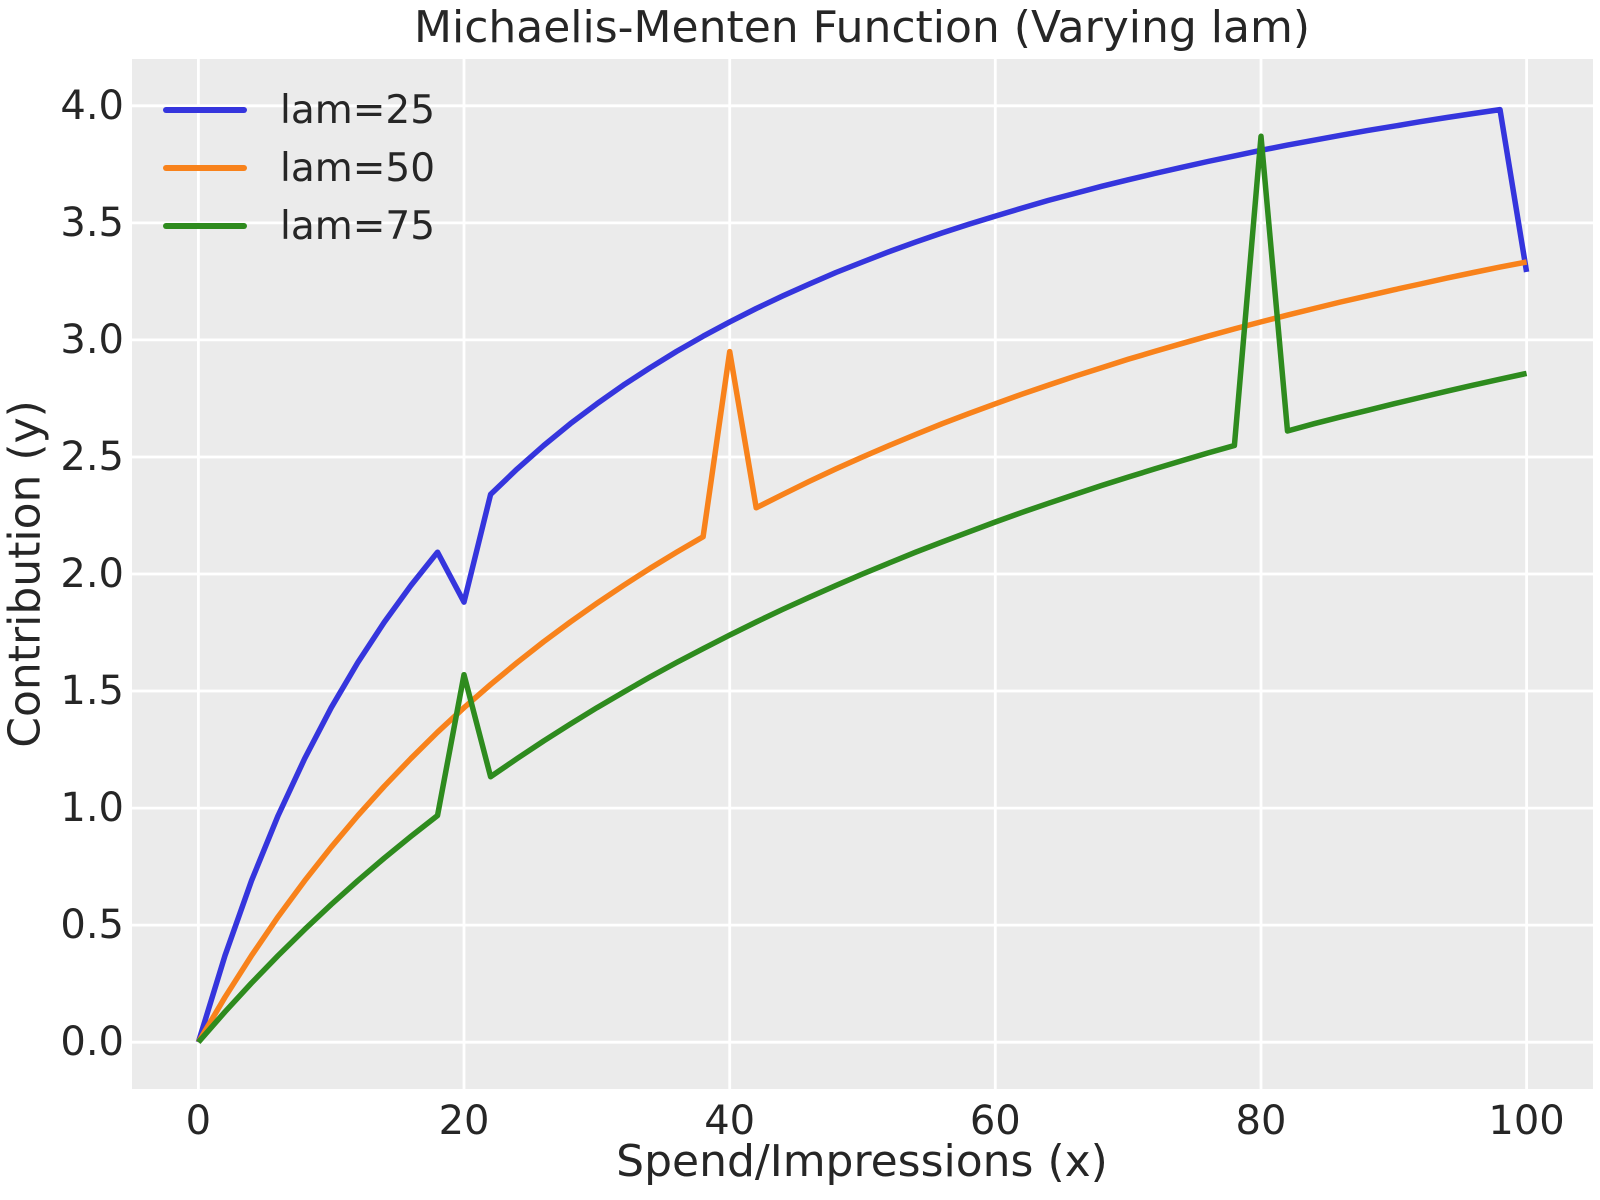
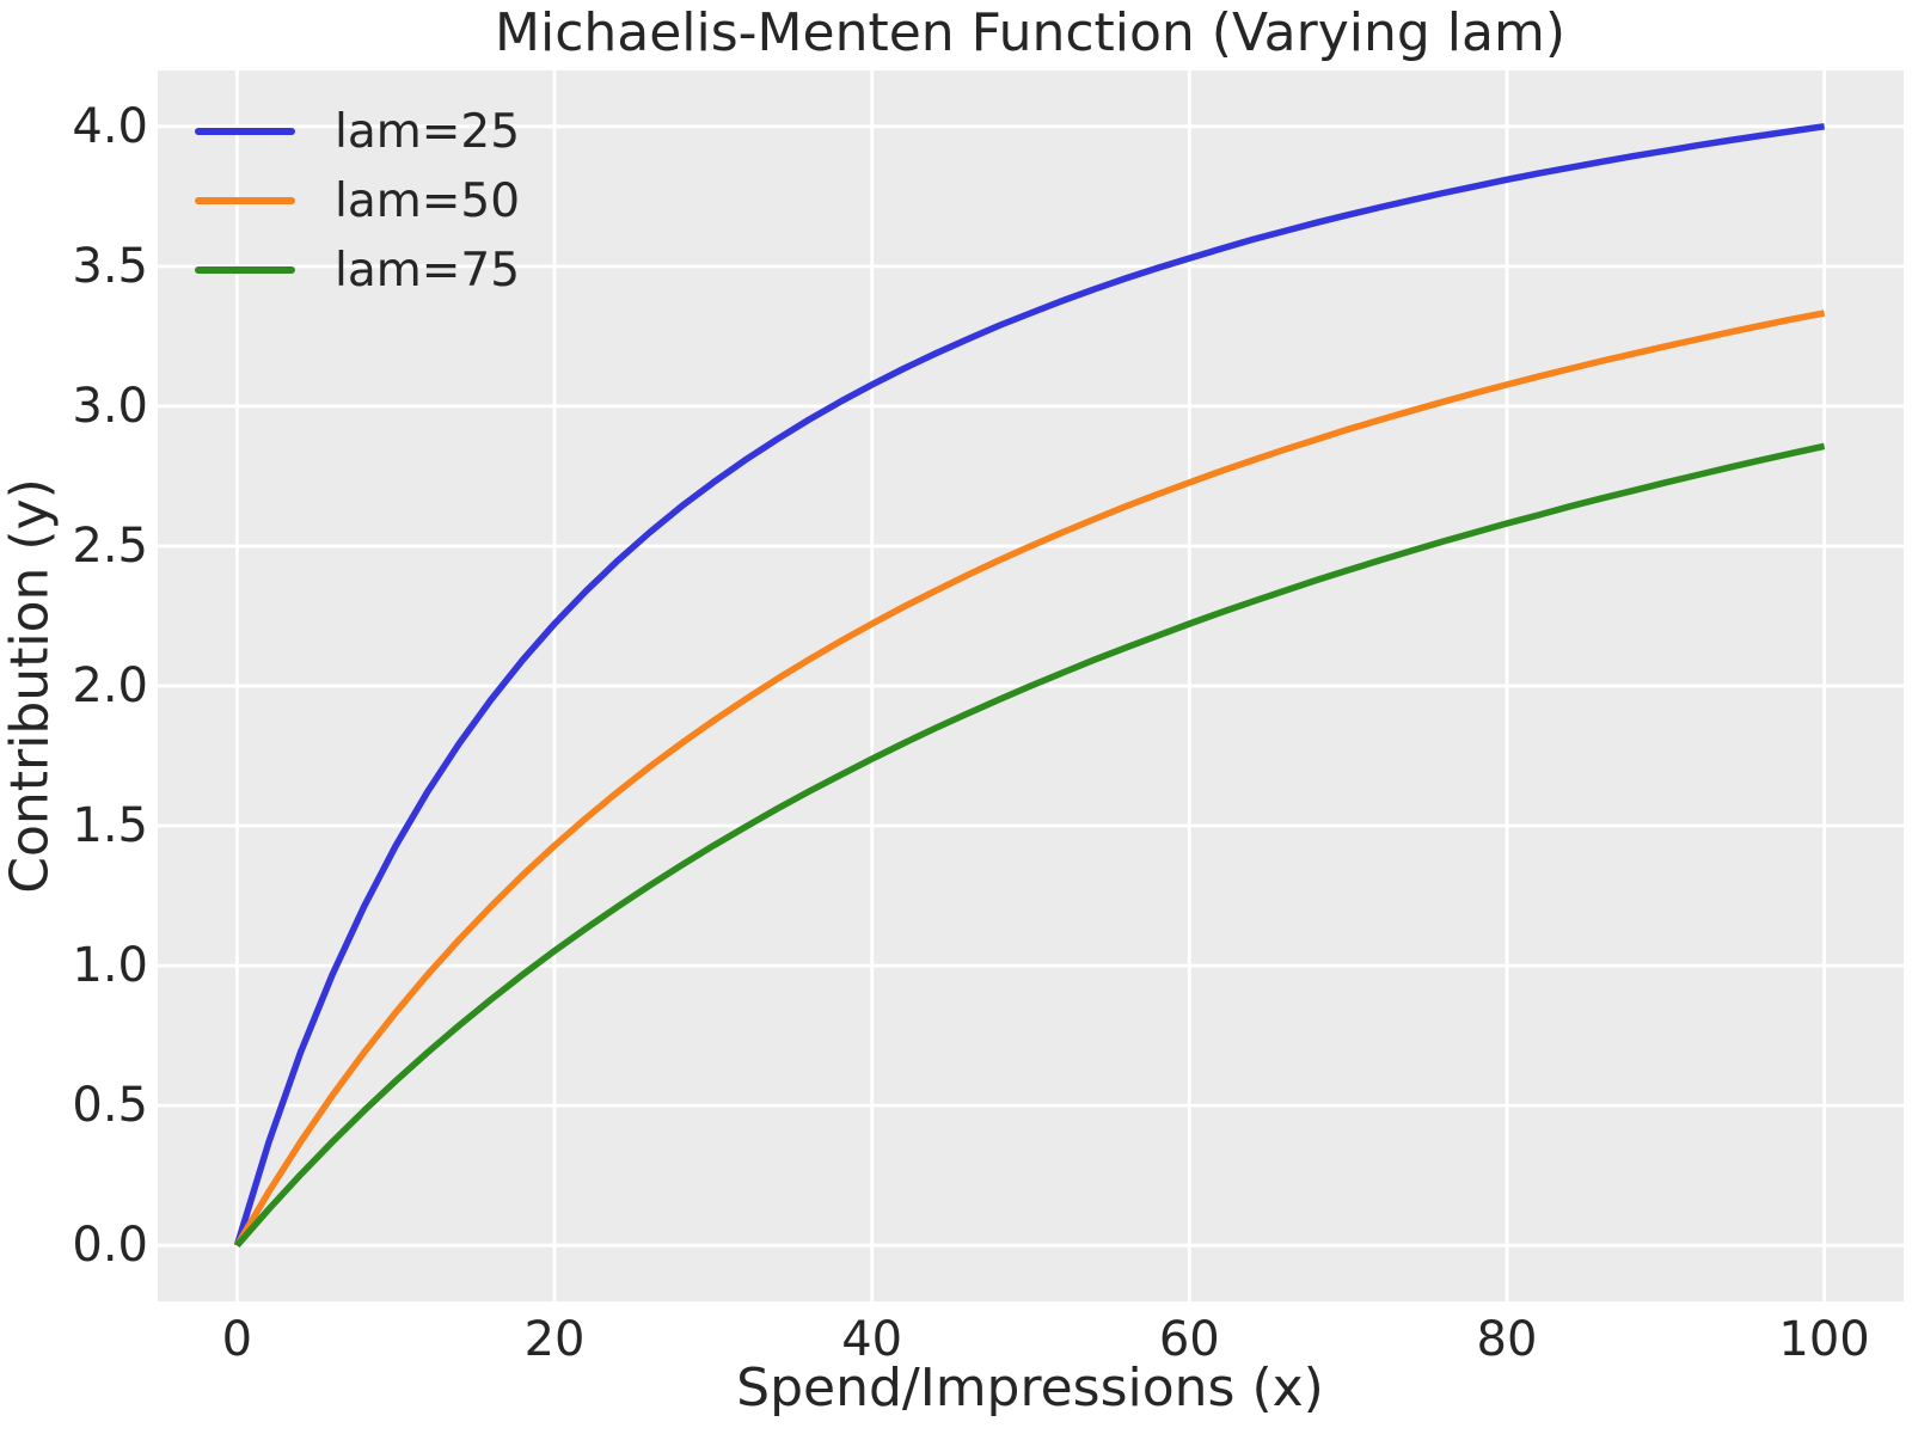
lam=25/20: 1.88 -> 2.22
lam=75/20: 1.57 -> 1.05
lam=50/40: 2.95 -> 2.22
lam=75/80: 3.87 -> 2.58
lam=25/100: 3.29 -> 4.00
